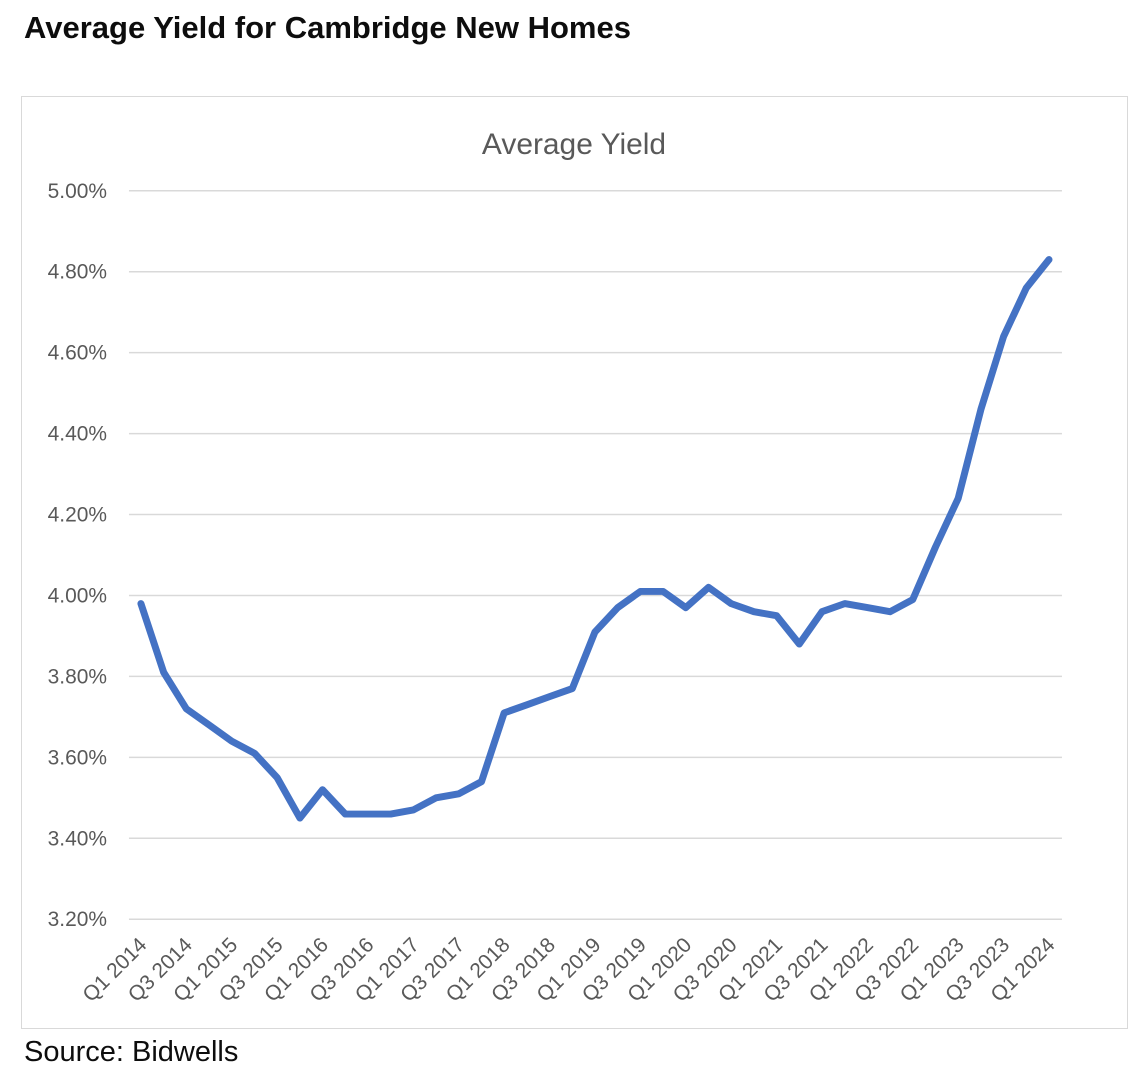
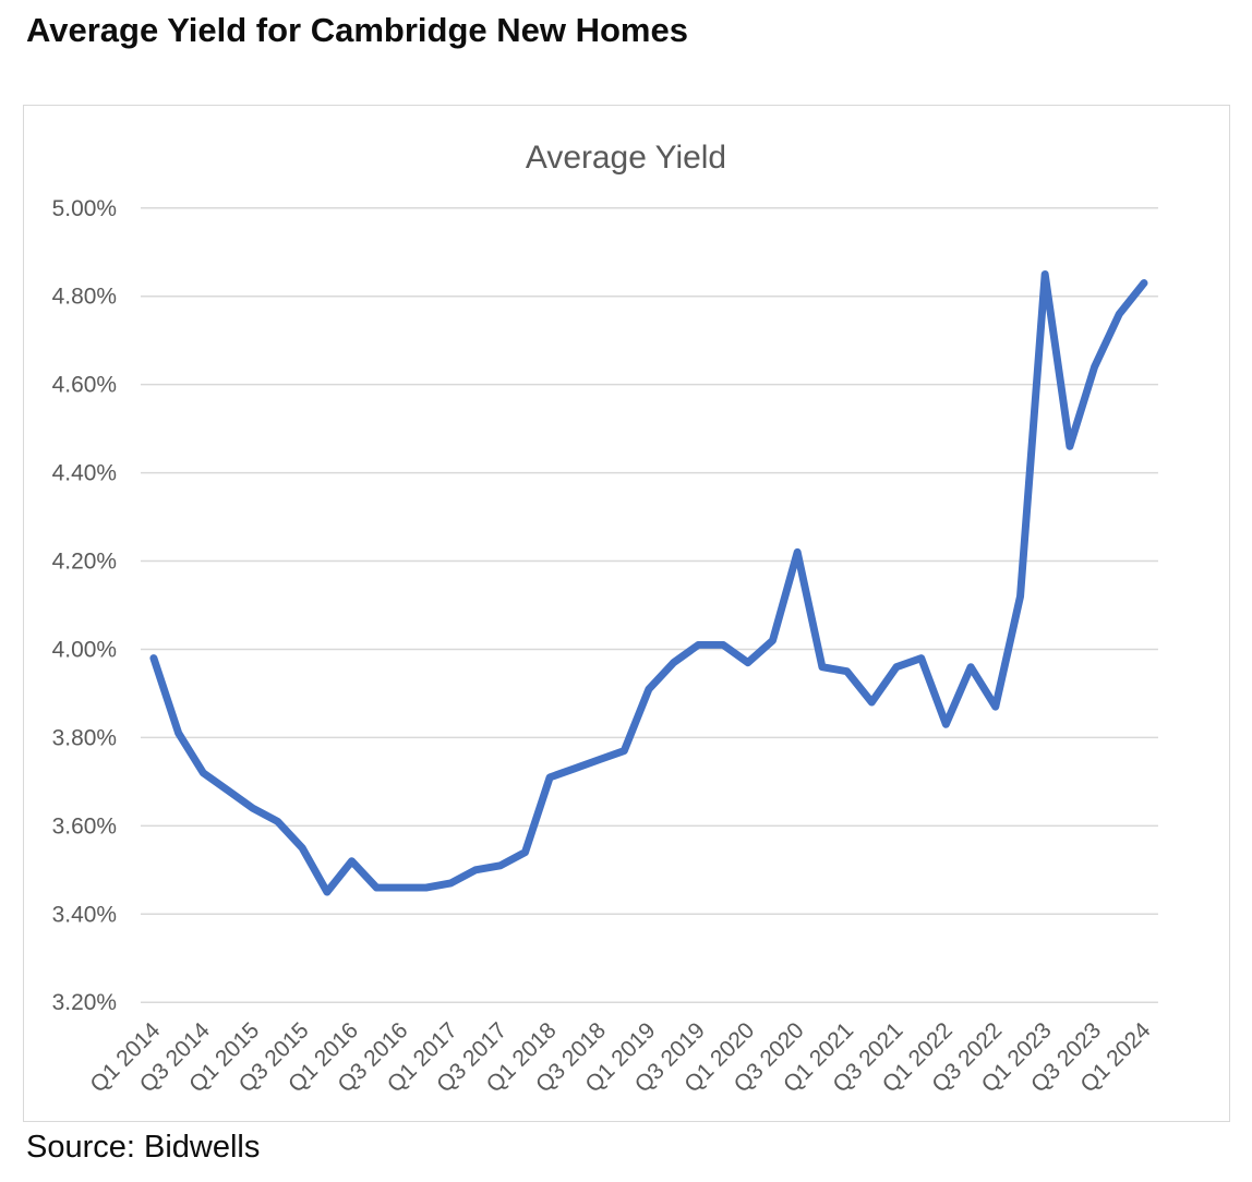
Q3 2020: 3.98% -> 4.22%
Q1 2022: 3.97% -> 3.83%
Q3 2022: 3.99% -> 3.87%
Q1 2023: 4.24% -> 4.85%
